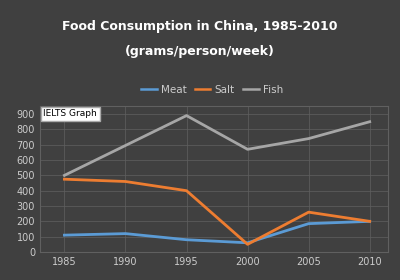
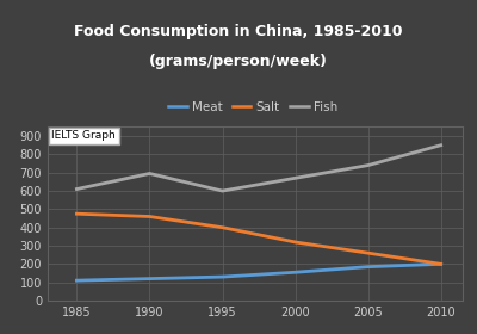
Fish/1985: 500 -> 610
Meat/1995: 80 -> 130
Fish/1995: 890 -> 600
Meat/2000: 60 -> 160
Salt/2000: 50 -> 320
